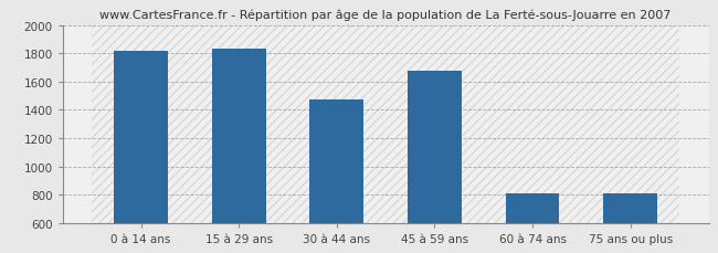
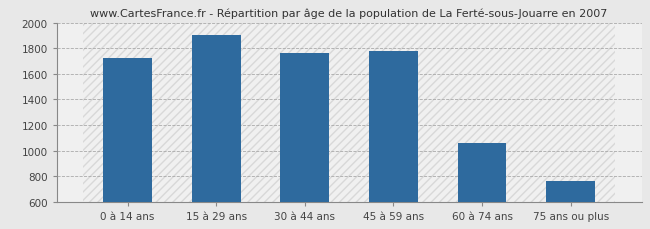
0 à 14 ans: 1820 -> 1720
15 à 29 ans: 1830 -> 1900
30 à 44 ans: 1470 -> 1760
45 à 59 ans: 1680 -> 1780
60 à 74 ans: 810 -> 1060
75 ans ou plus: 810 -> 760
